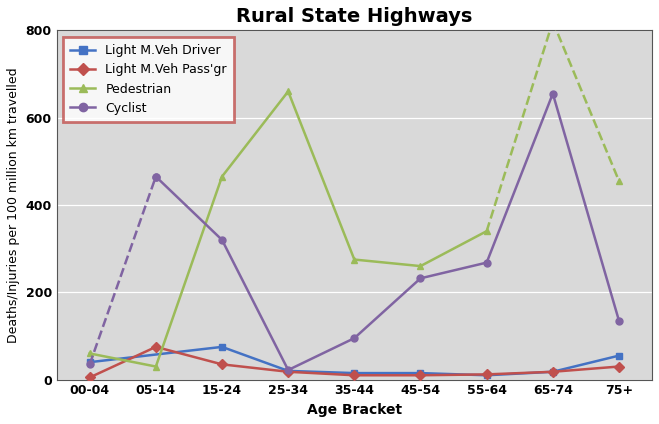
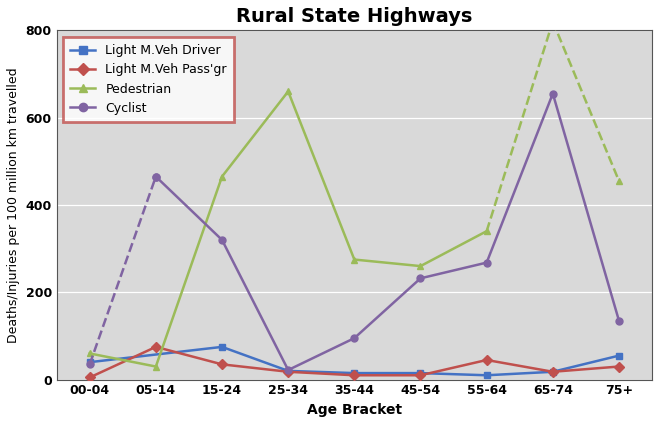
Light M.Veh Pass'gr/55-64: 12 -> 45
